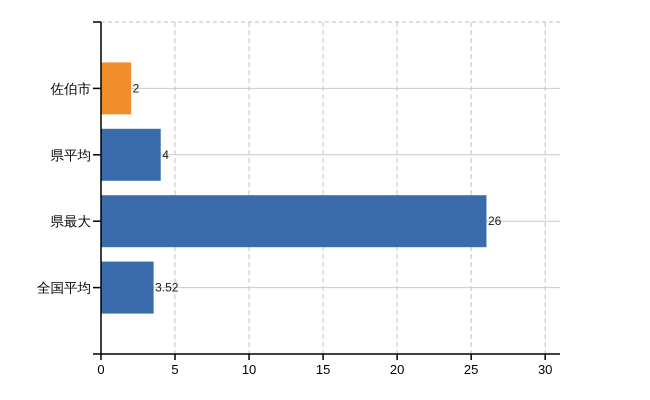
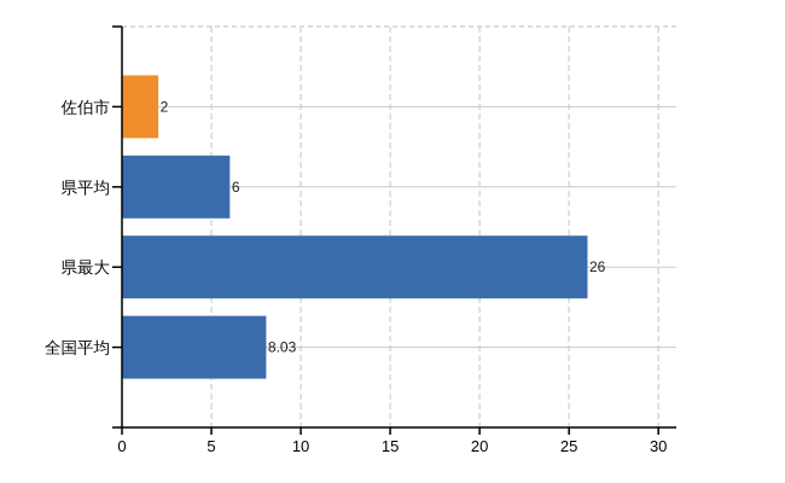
県平均: 4 -> 6
全国平均: 3.52 -> 8.03
